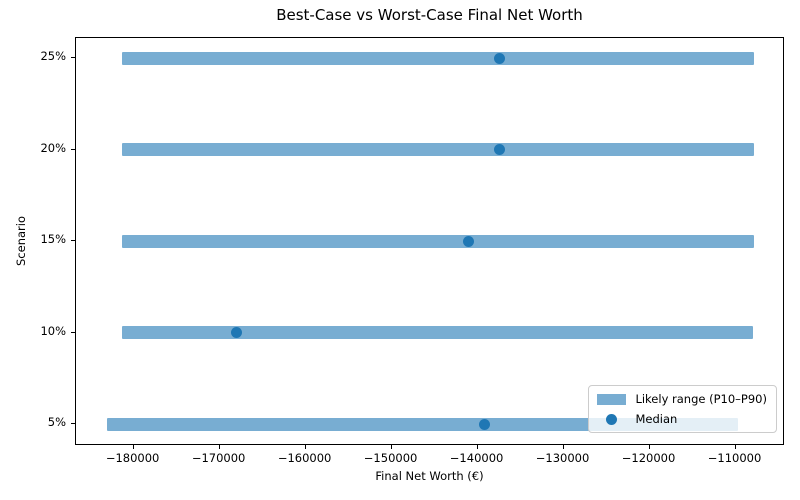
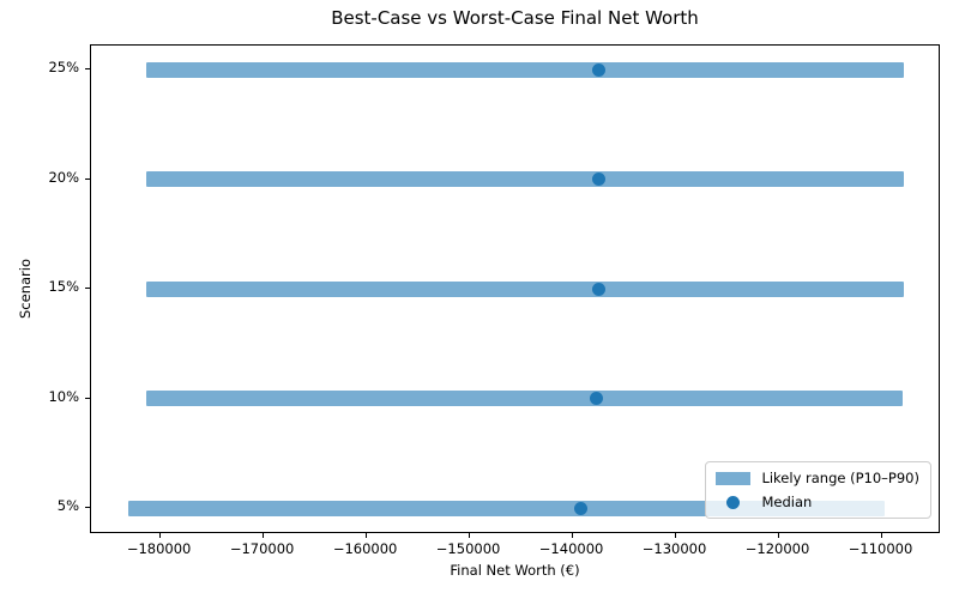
Median/10%: -168000 -> -138000
Median/15%: -141000 -> -138000
